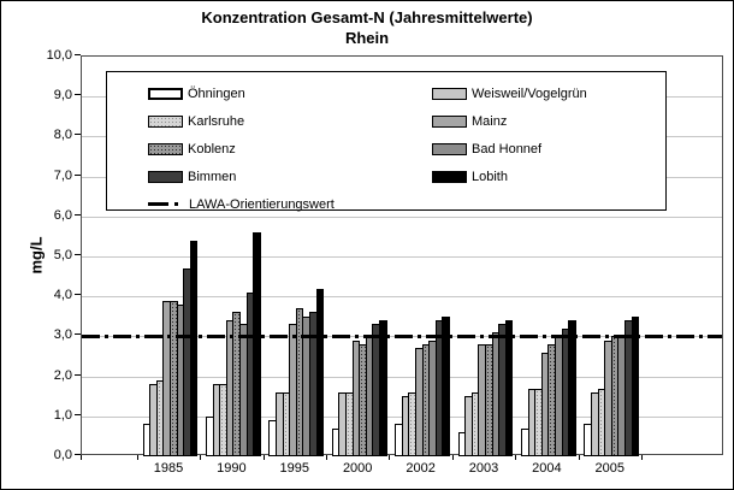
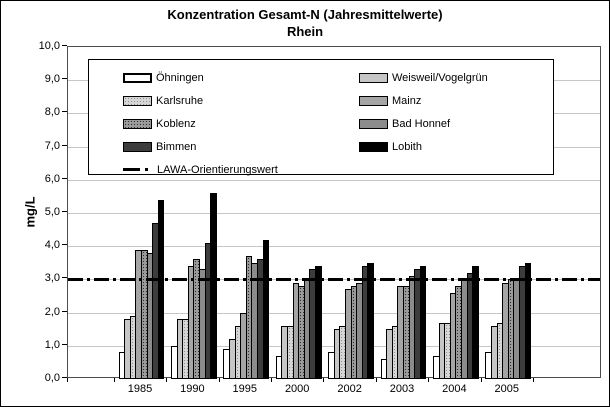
Weisweil/Vogelgrün/1995: 1,6 -> 1,2
Mainz/1995: 3,3 -> 2,0
